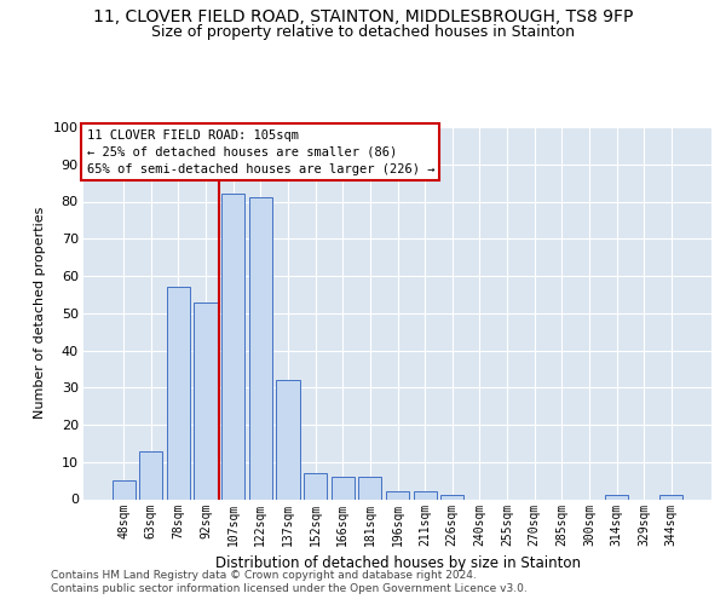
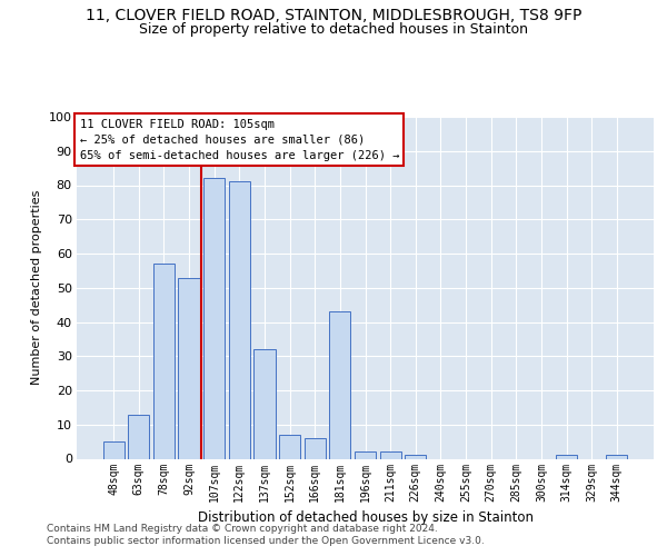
181sqm: 6 -> 43
